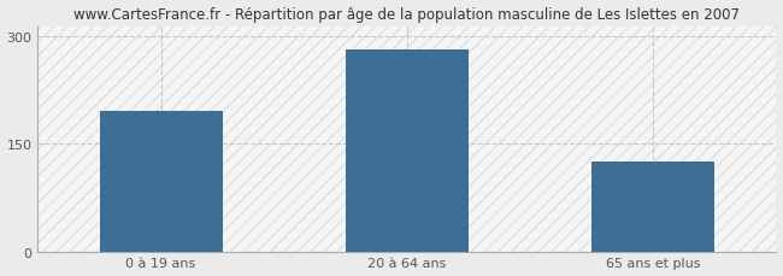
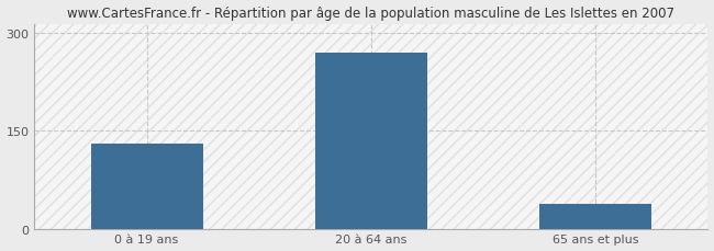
0 à 19 ans: 196 -> 130
20 à 64 ans: 282 -> 271
65 ans et plus: 126 -> 38
